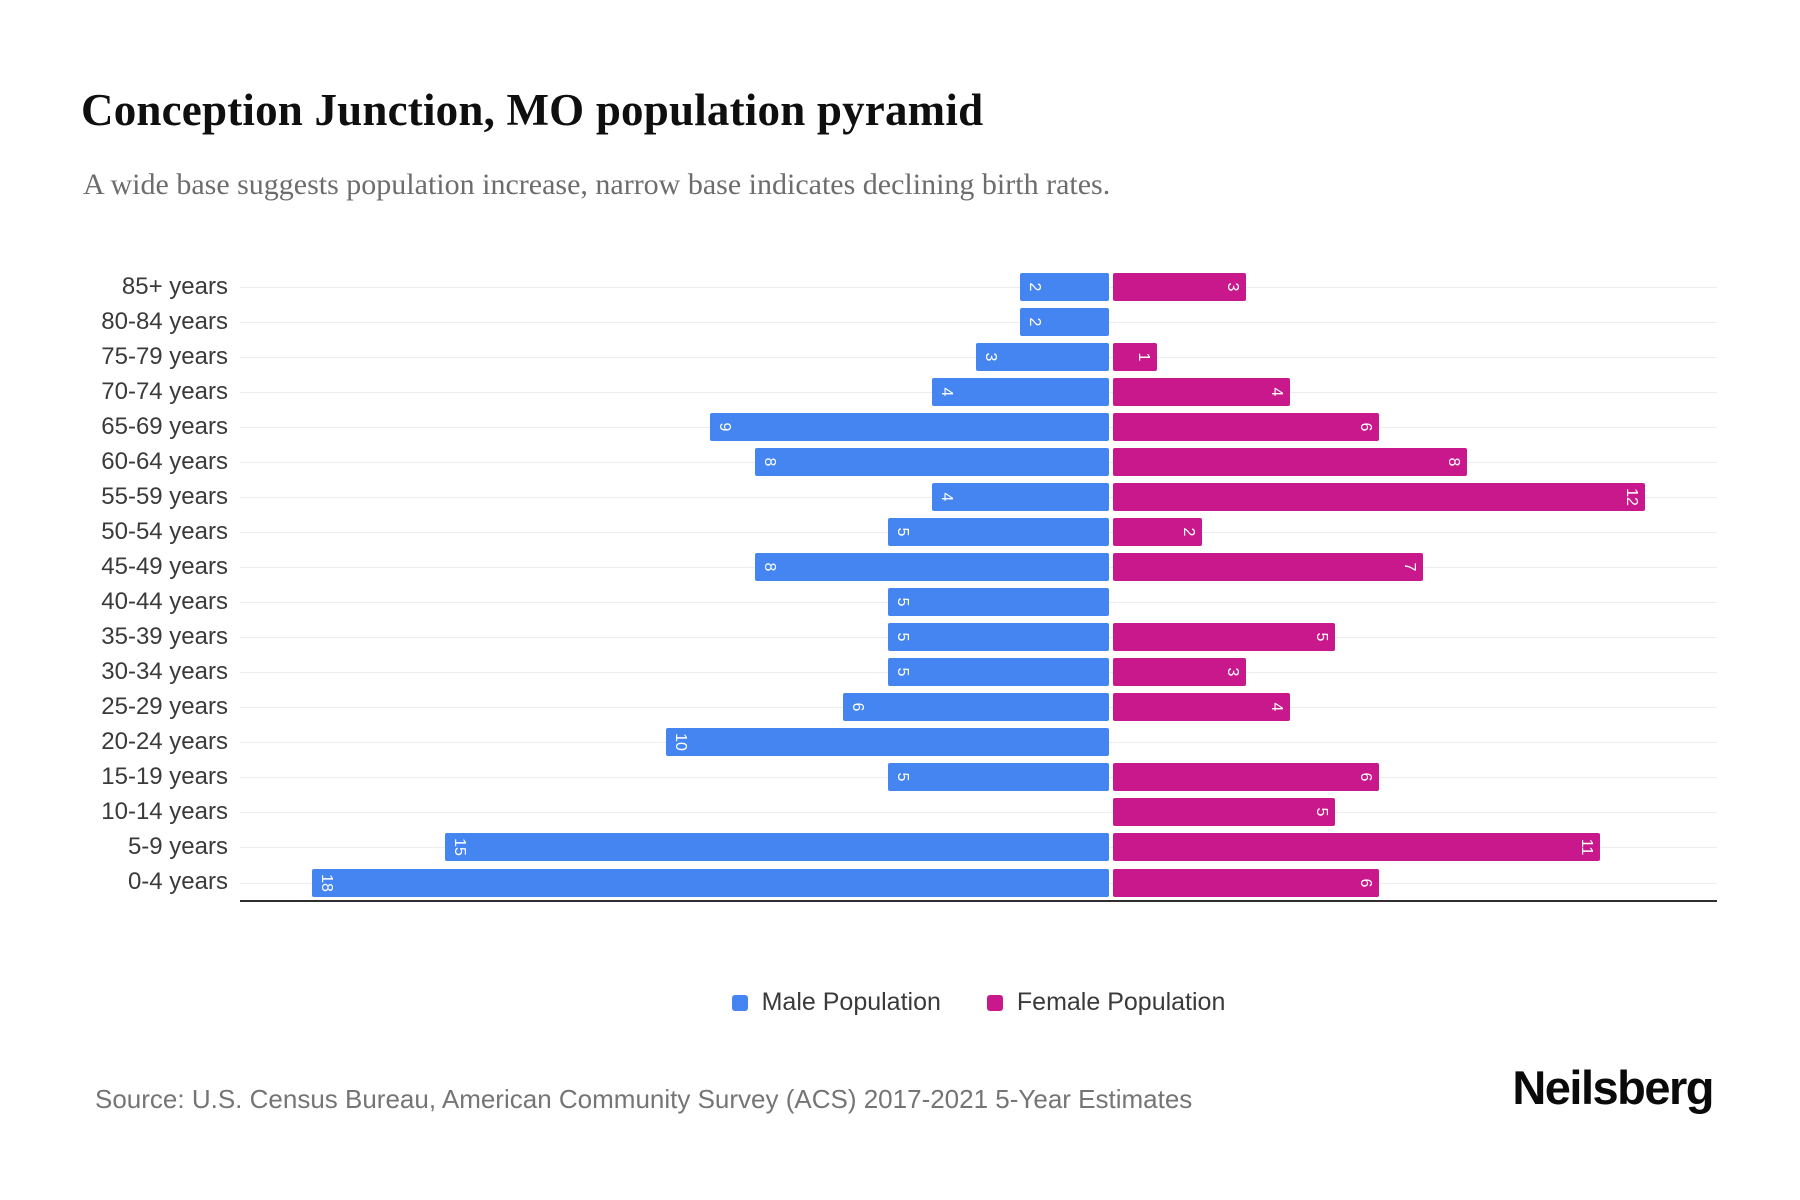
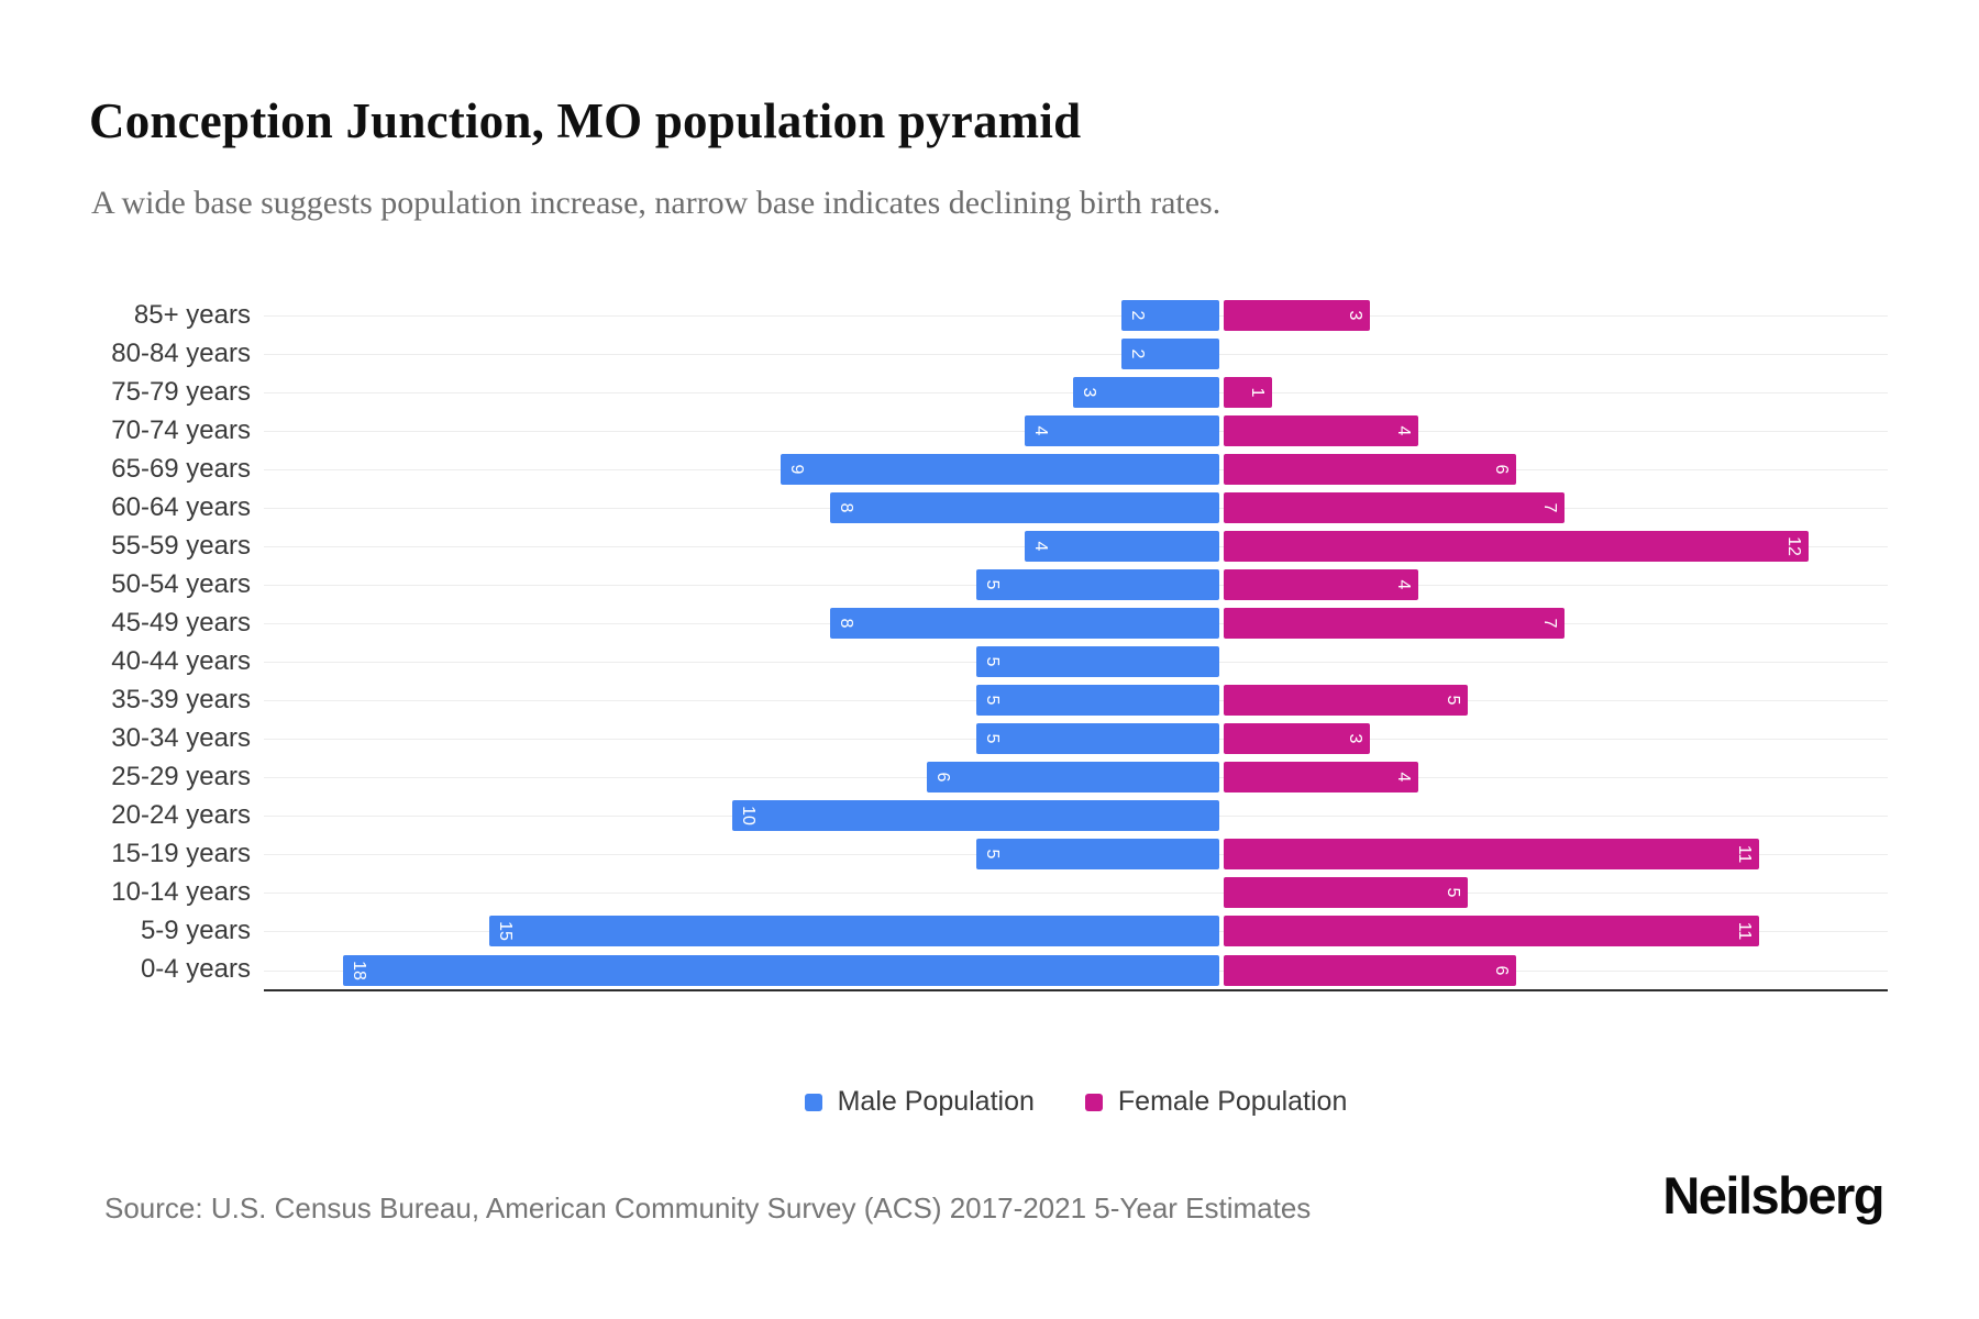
Female Population/60-64 years: 8 -> 7
Female Population/50-54 years: 2 -> 4
Female Population/15-19 years: 6 -> 11
